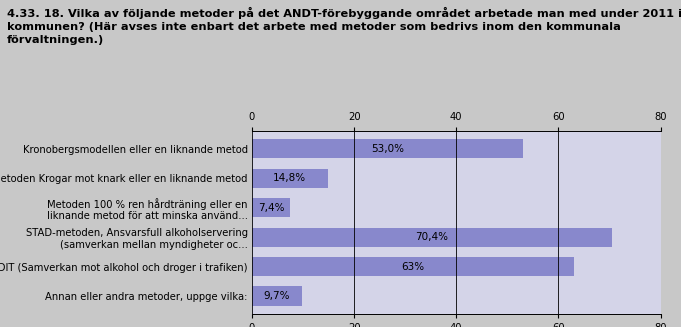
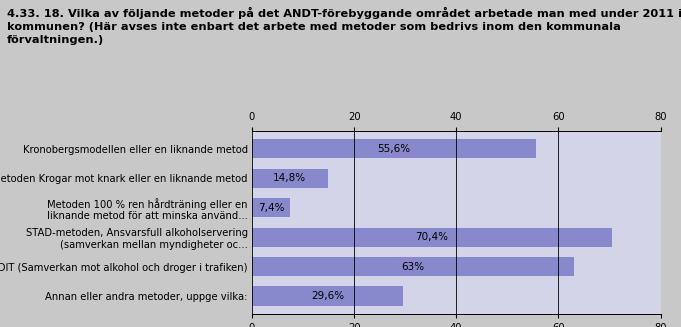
Kronobergsmodellen eller en liknande metod: 53,0% -> 55,6%
Annan eller andra metoder, uppge vilka:: 9,7% -> 29,6%
